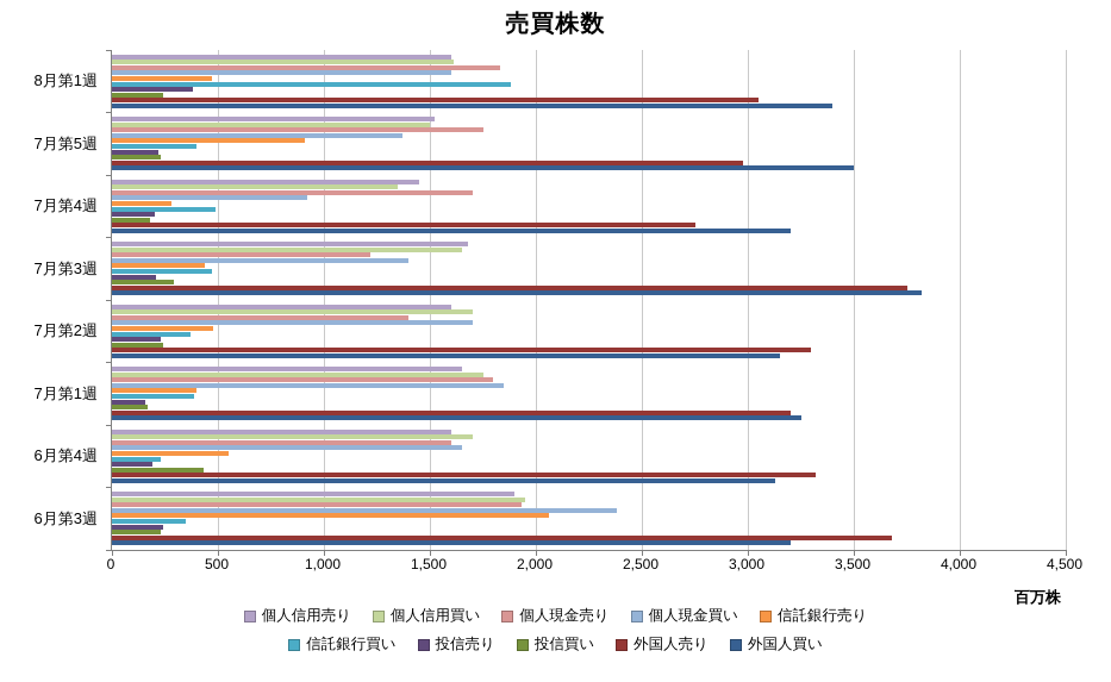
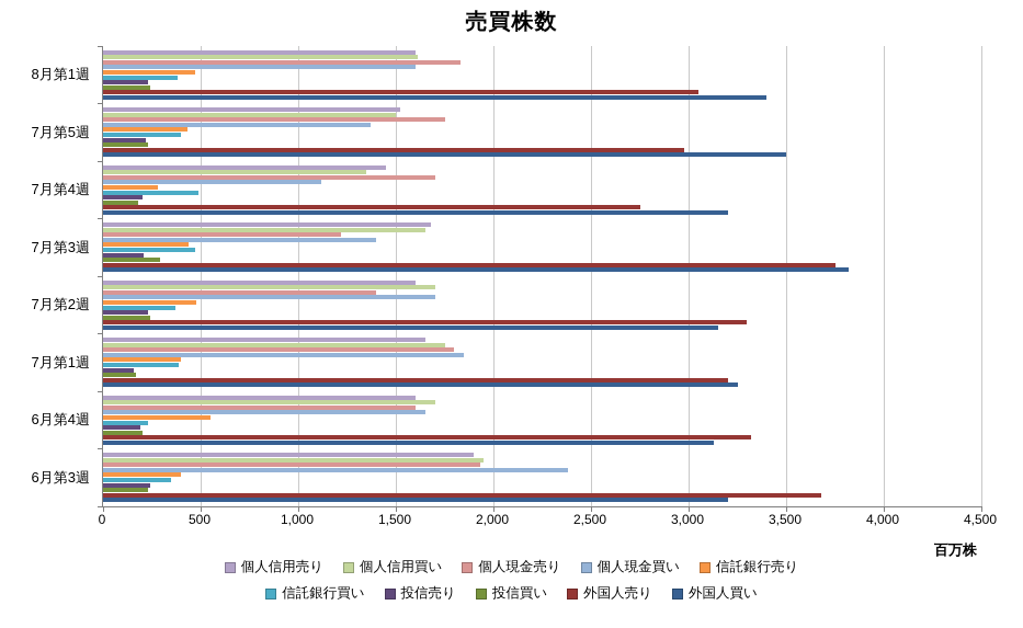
信託銀行買い/8月第1週: 1880 -> 380
投信売り/8月第1週: 380 -> 230
信託銀行売り/7月第5週: 910 -> 430
個人現金買い/7月第4週: 920 -> 1120
投信買い/6月第4週: 430 -> 200
信託銀行売り/6月第3週: 2060 -> 400
